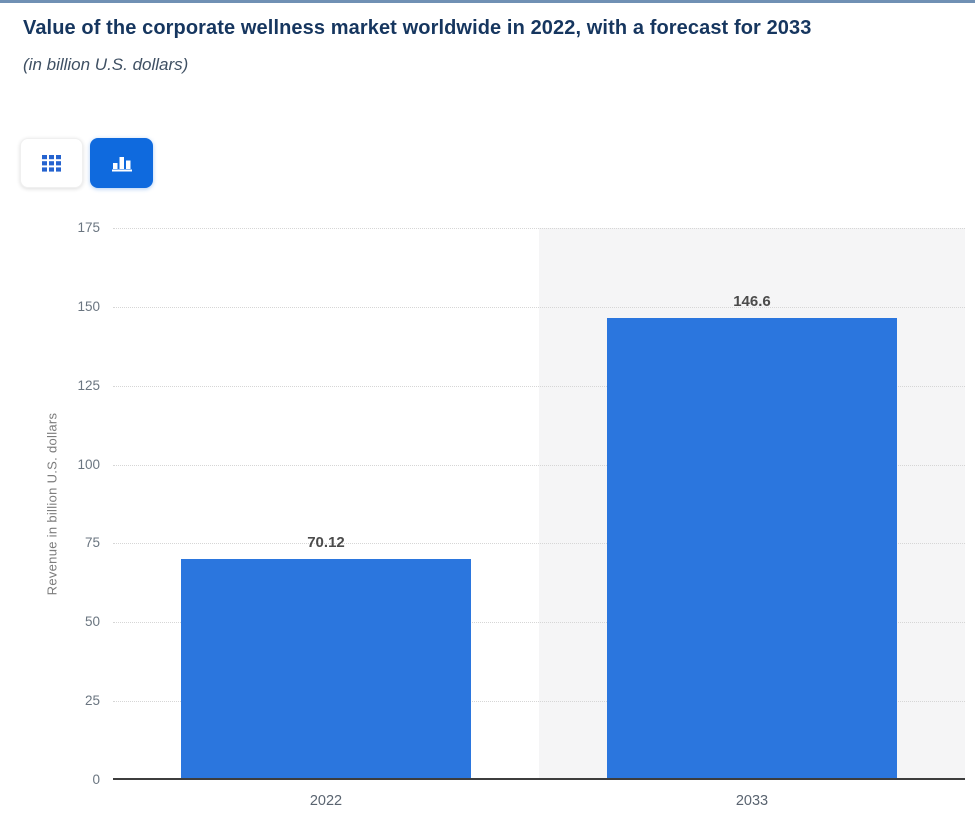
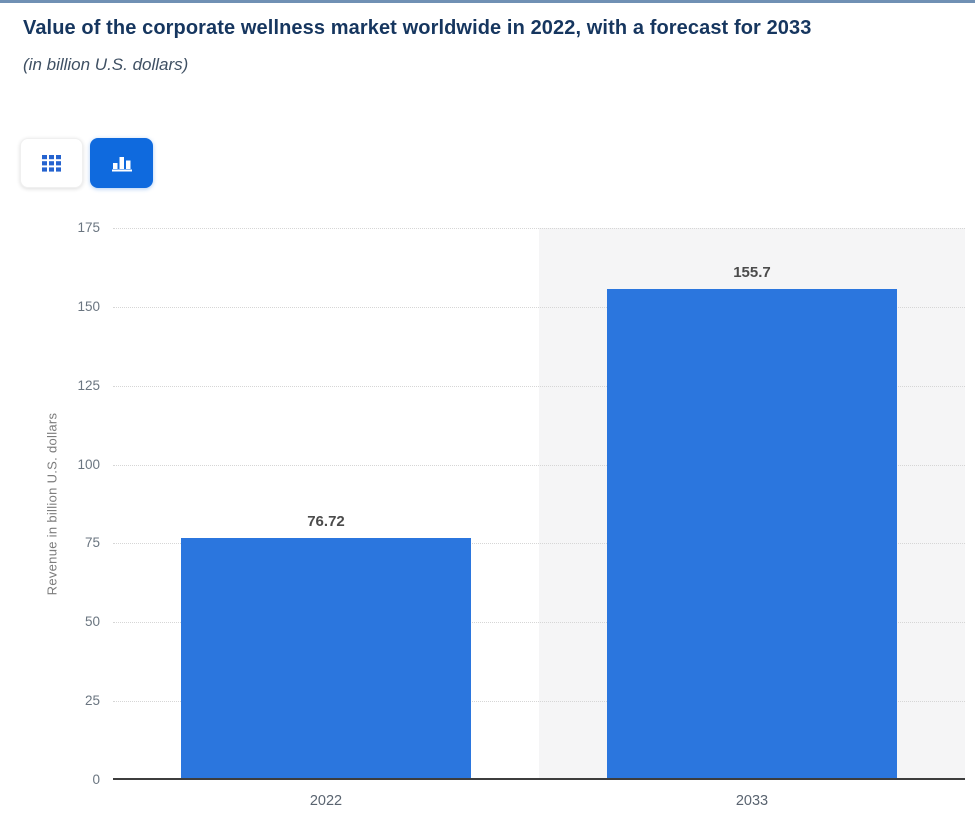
2022: 70.12 -> 76.72
2033: 146.6 -> 155.7
